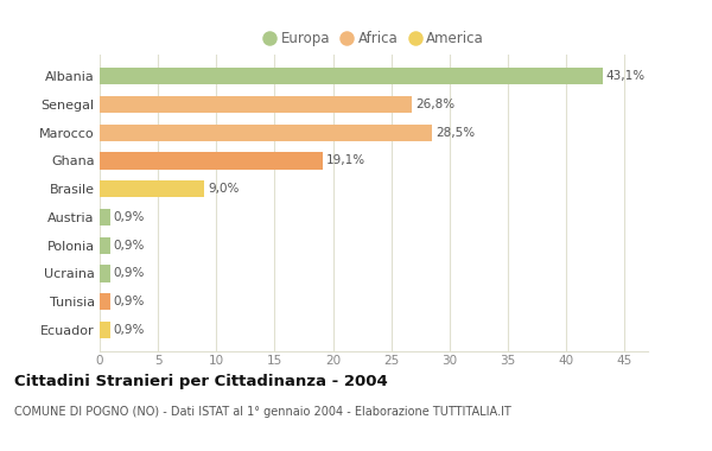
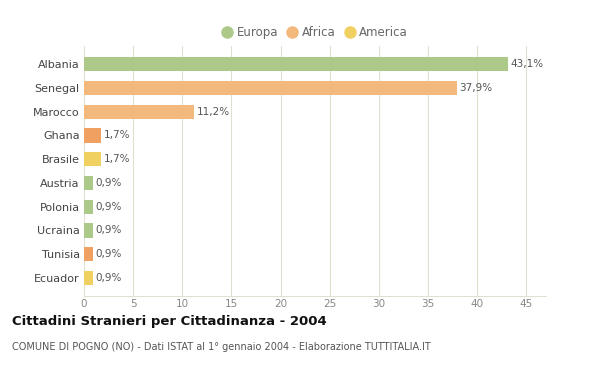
Senegal: 26,8% -> 37,9%
Marocco: 28,5% -> 11,2%
Ghana: 19,1% -> 1,7%
Brasile: 9,0% -> 1,7%
